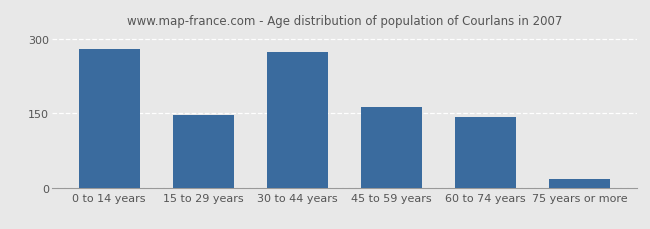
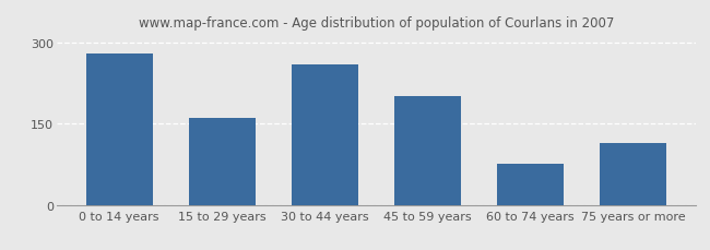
15 to 29 years: 147 -> 160
30 to 44 years: 273 -> 260
45 to 59 years: 163 -> 200
60 to 74 years: 143 -> 75
75 years or more: 18 -> 115
